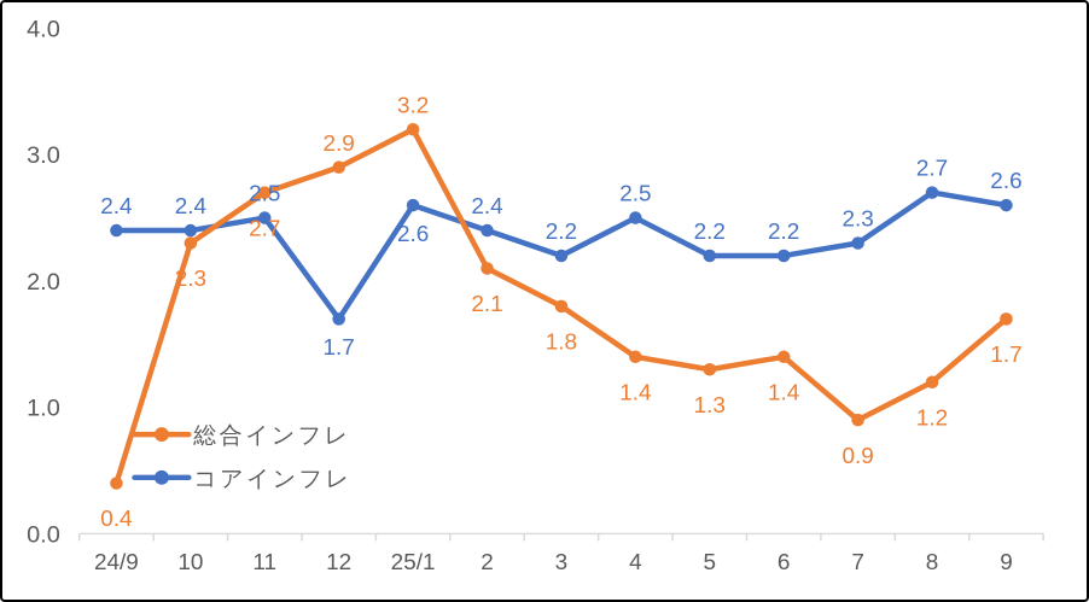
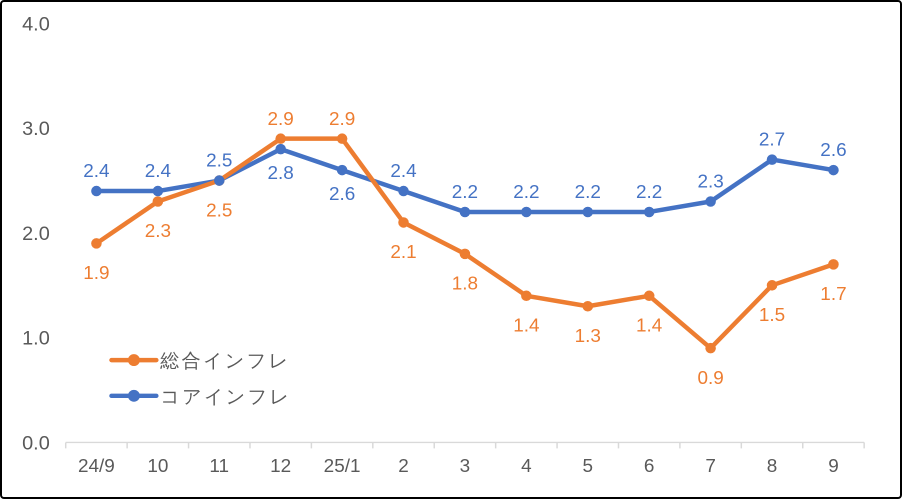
総合インフレ/24/9: 0.4 -> 1.9
総合インフレ/11: 2.7 -> 2.5
コアインフレ/12: 1.7 -> 2.8
総合インフレ/25/1: 3.2 -> 2.9
コアインフレ/4: 2.5 -> 2.2
総合インフレ/8: 1.2 -> 1.5
